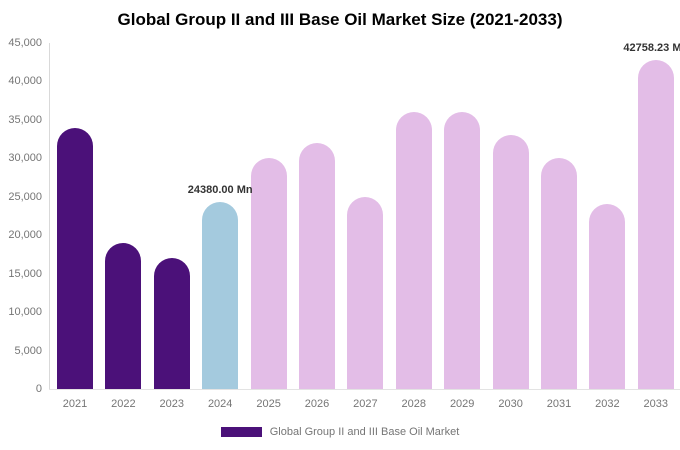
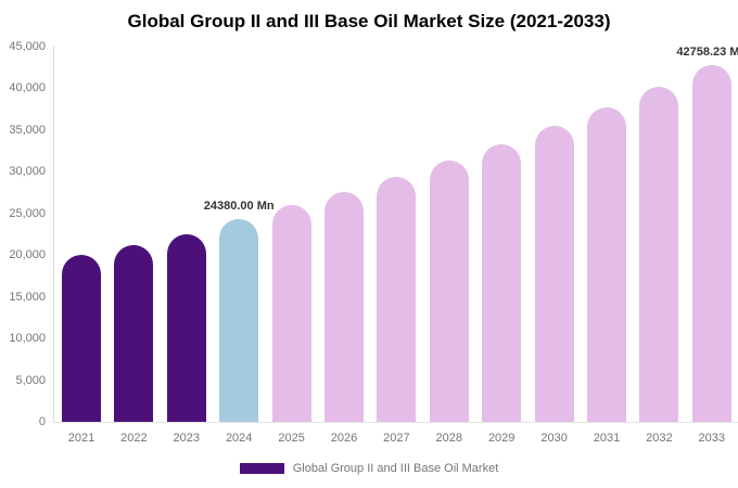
2021: 34000 -> 20000
2022: 19000 -> 21000
2023: 17000 -> 22000
2025: 30000 -> 26000
2026: 32000 -> 28000
2027: 25000 -> 29000
2028: 36000 -> 31000
2029: 36000 -> 33000
2030: 33000 -> 35000
2031: 30000 -> 38000
2032: 24000 -> 40000
